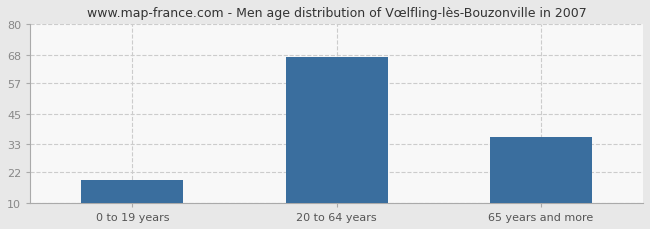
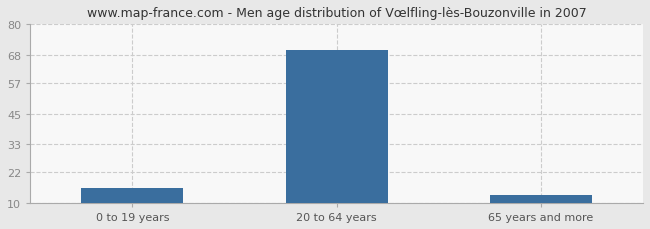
0 to 19 years: 19 -> 16
20 to 64 years: 67 -> 70
65 years and more: 36 -> 13
